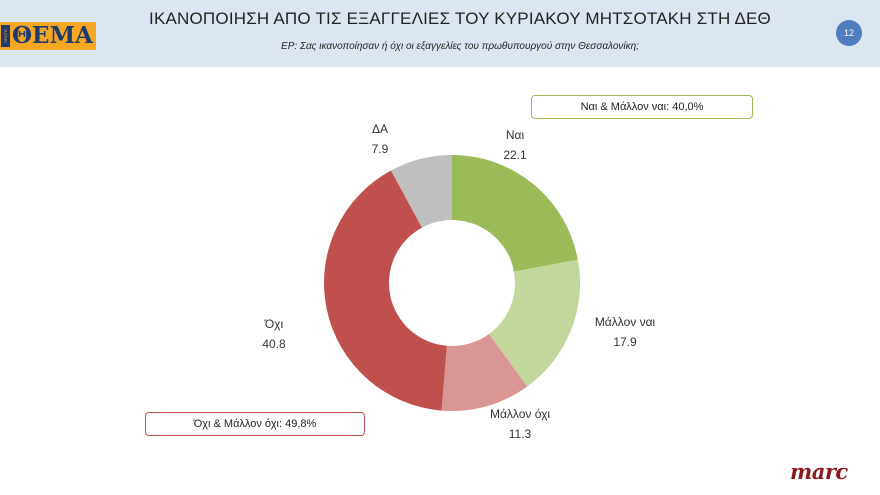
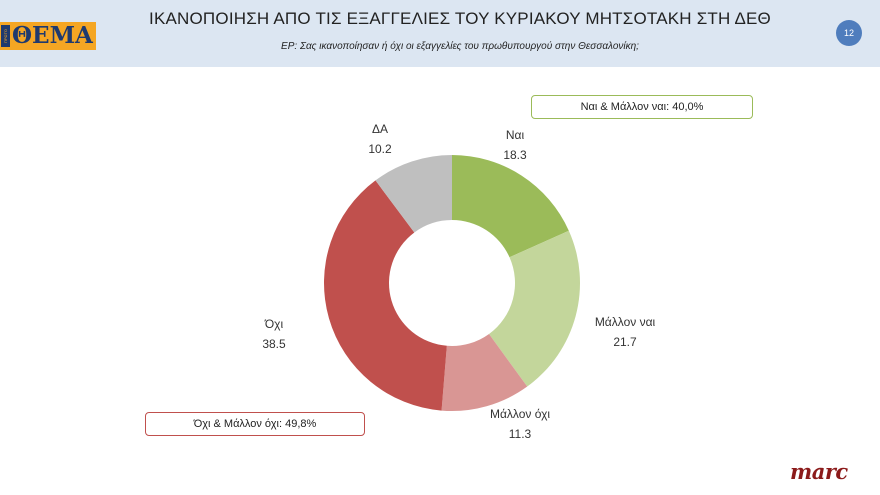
Ναι: 22.1 -> 18.3
Μάλλον ναι: 17.9 -> 21.7
Όχι: 40.8 -> 38.5
ΔΑ: 7.9 -> 10.2
